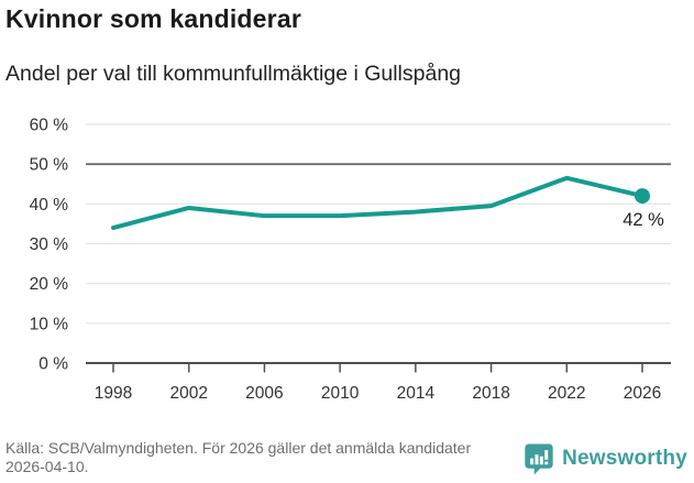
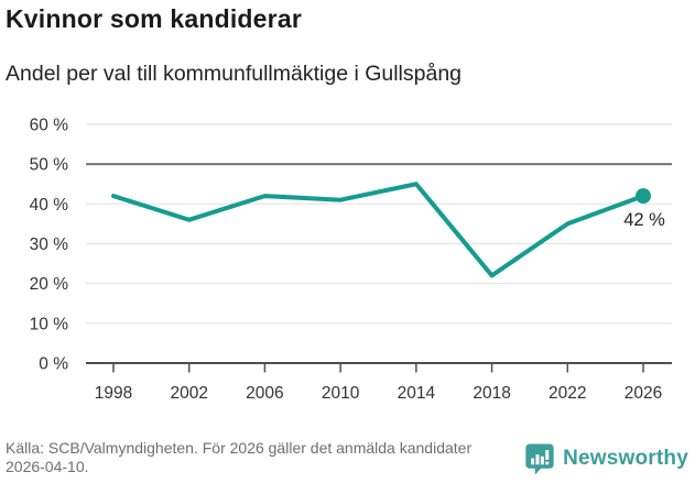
1998: 34% -> 42%
2002: 39% -> 36%
2006: 37% -> 42%
2010: 37% -> 41%
2014: 38% -> 45%
2018: 40% -> 22%
2022: 46% -> 35%
